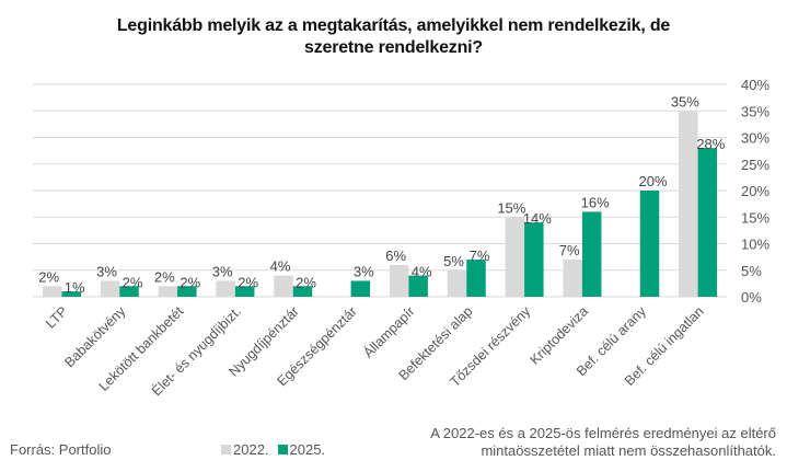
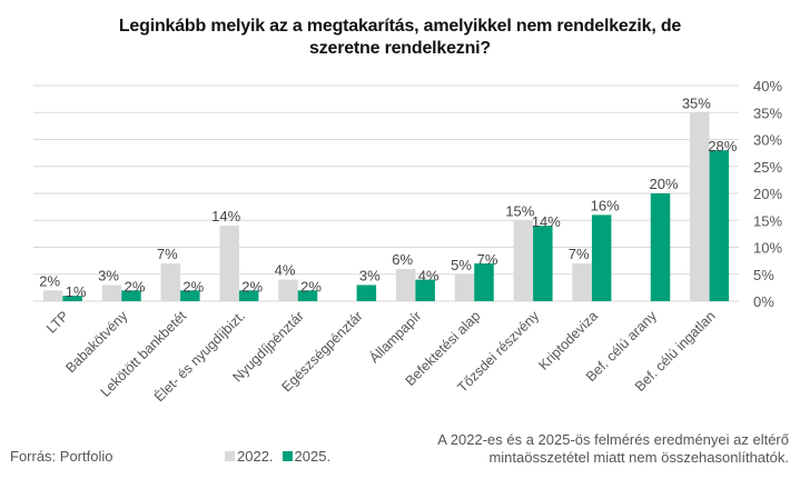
2022./Lekötött bankbetét: 2% -> 7%
2022./Élet- és nyugdíjbizt.: 3% -> 14%
